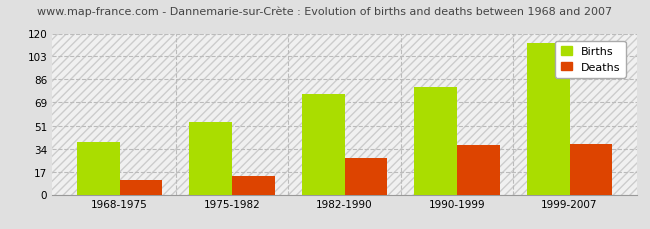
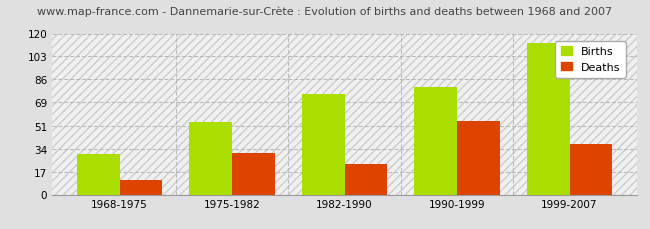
Births/1968-1975: 39 -> 30
Deaths/1975-1982: 14 -> 31
Deaths/1982-1990: 27 -> 23
Deaths/1990-1999: 37 -> 55
